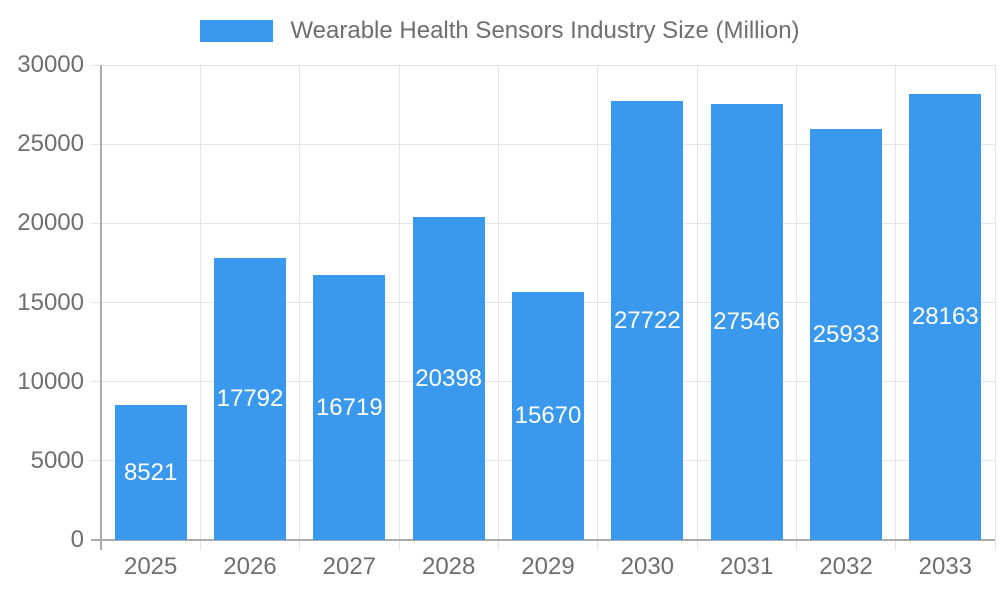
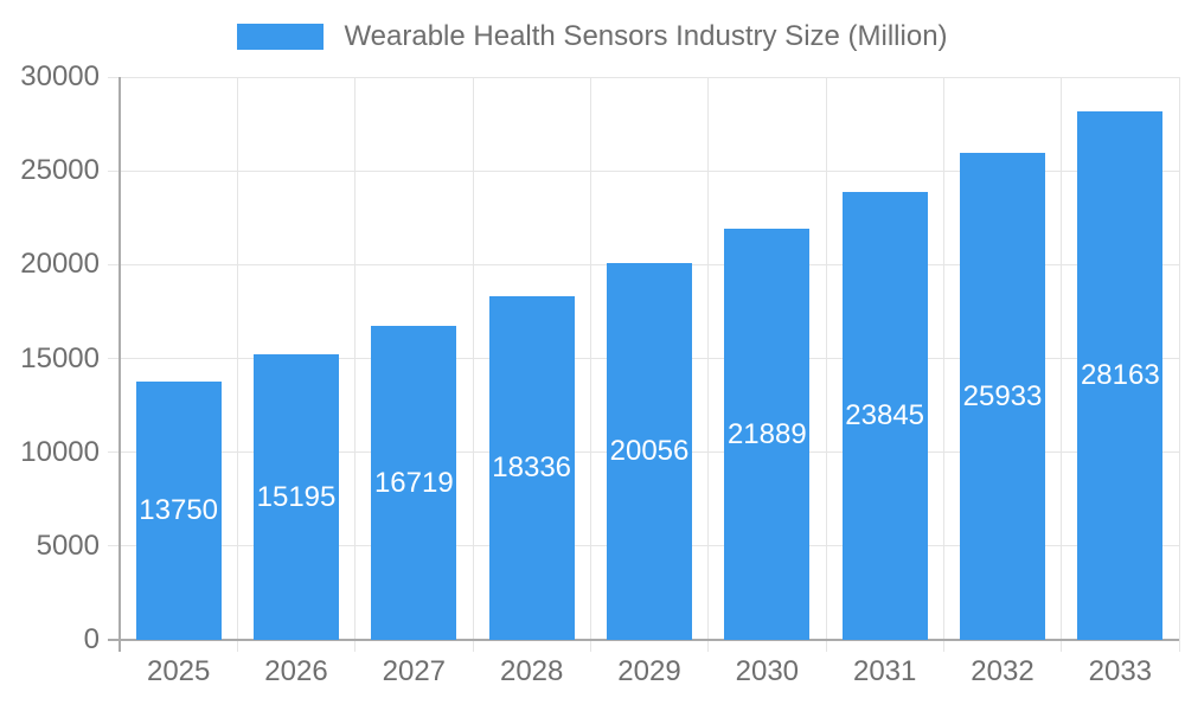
2025: 8521 -> 13750
2026: 17792 -> 15195
2028: 20398 -> 18336
2029: 15670 -> 20056
2030: 27722 -> 21889
2031: 27546 -> 23845
